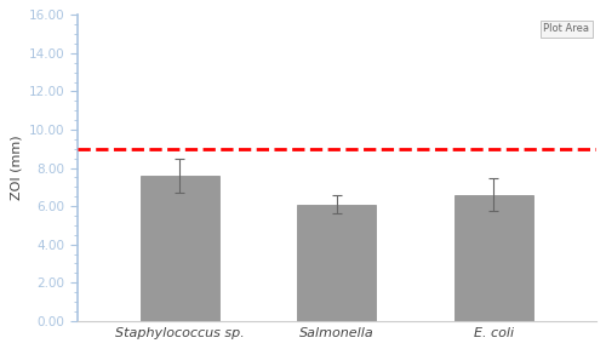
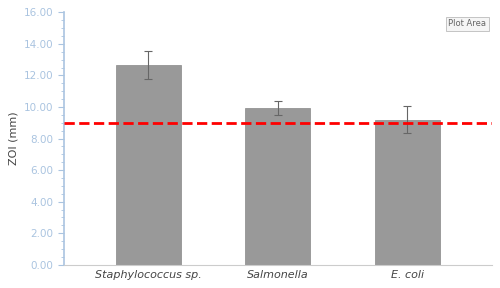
Staphylococcus sp.: 7.6 -> 12.7
Salmonella: 6.1 -> 9.9
E. coli: 6.6 -> 9.2
